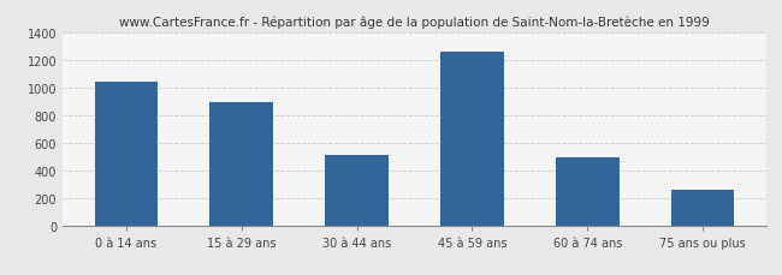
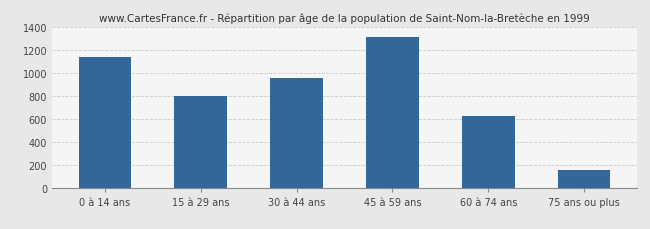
0 à 14 ans: 1040 -> 1140
15 à 29 ans: 890 -> 800
30 à 44 ans: 510 -> 950
45 à 59 ans: 1260 -> 1310
60 à 74 ans: 490 -> 620
75 ans ou plus: 260 -> 160
